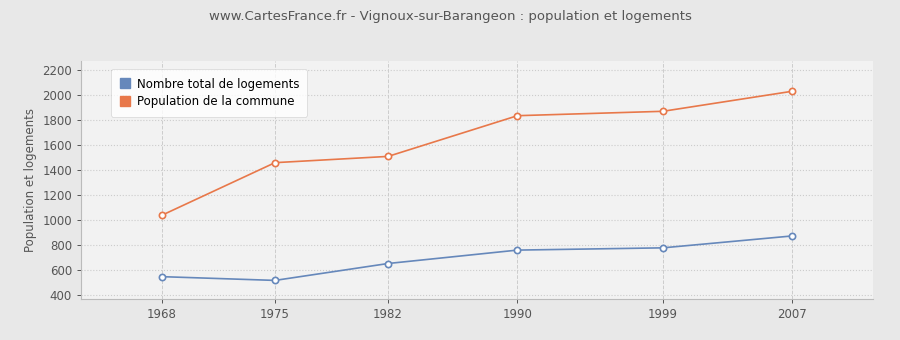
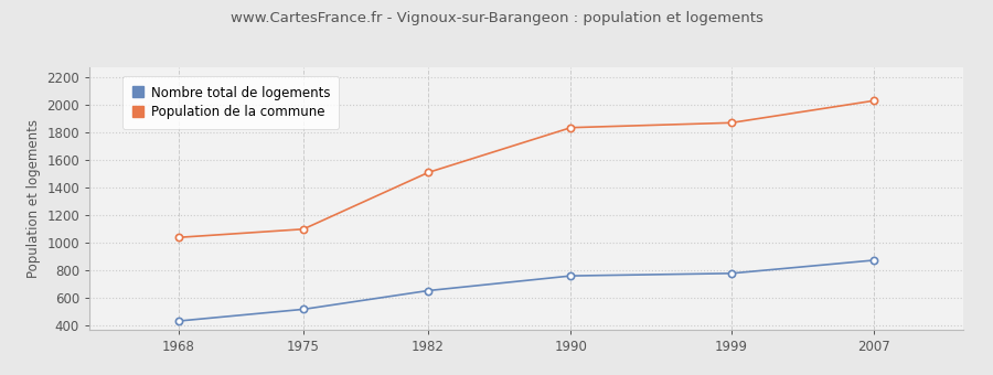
Nombre total de logements/1968: 550 -> 440
Population de la commune/1975: 1460 -> 1100
